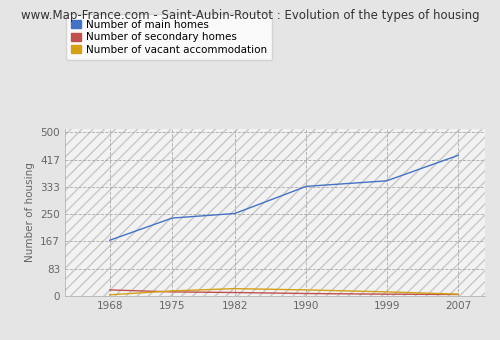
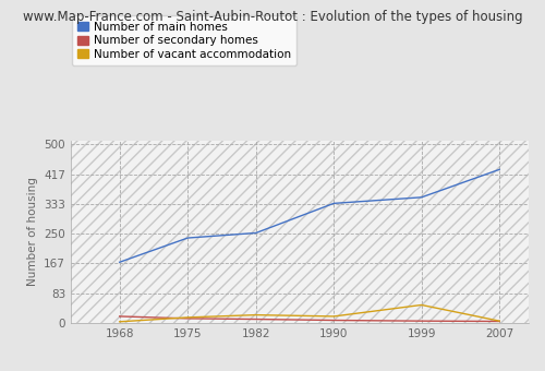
Number of vacant accommodation/1999: 12 -> 50
